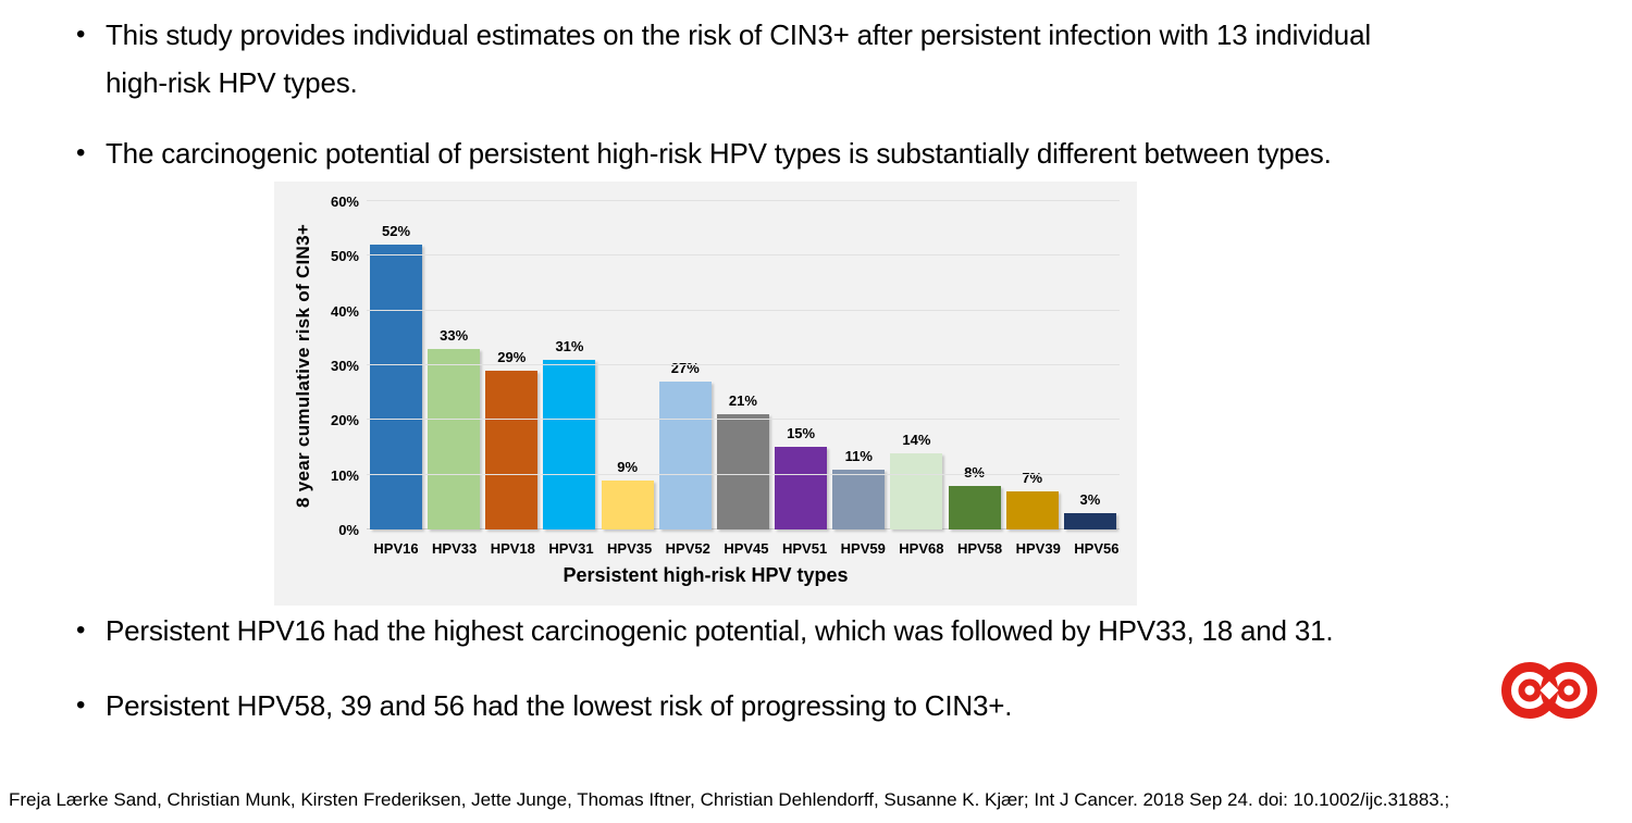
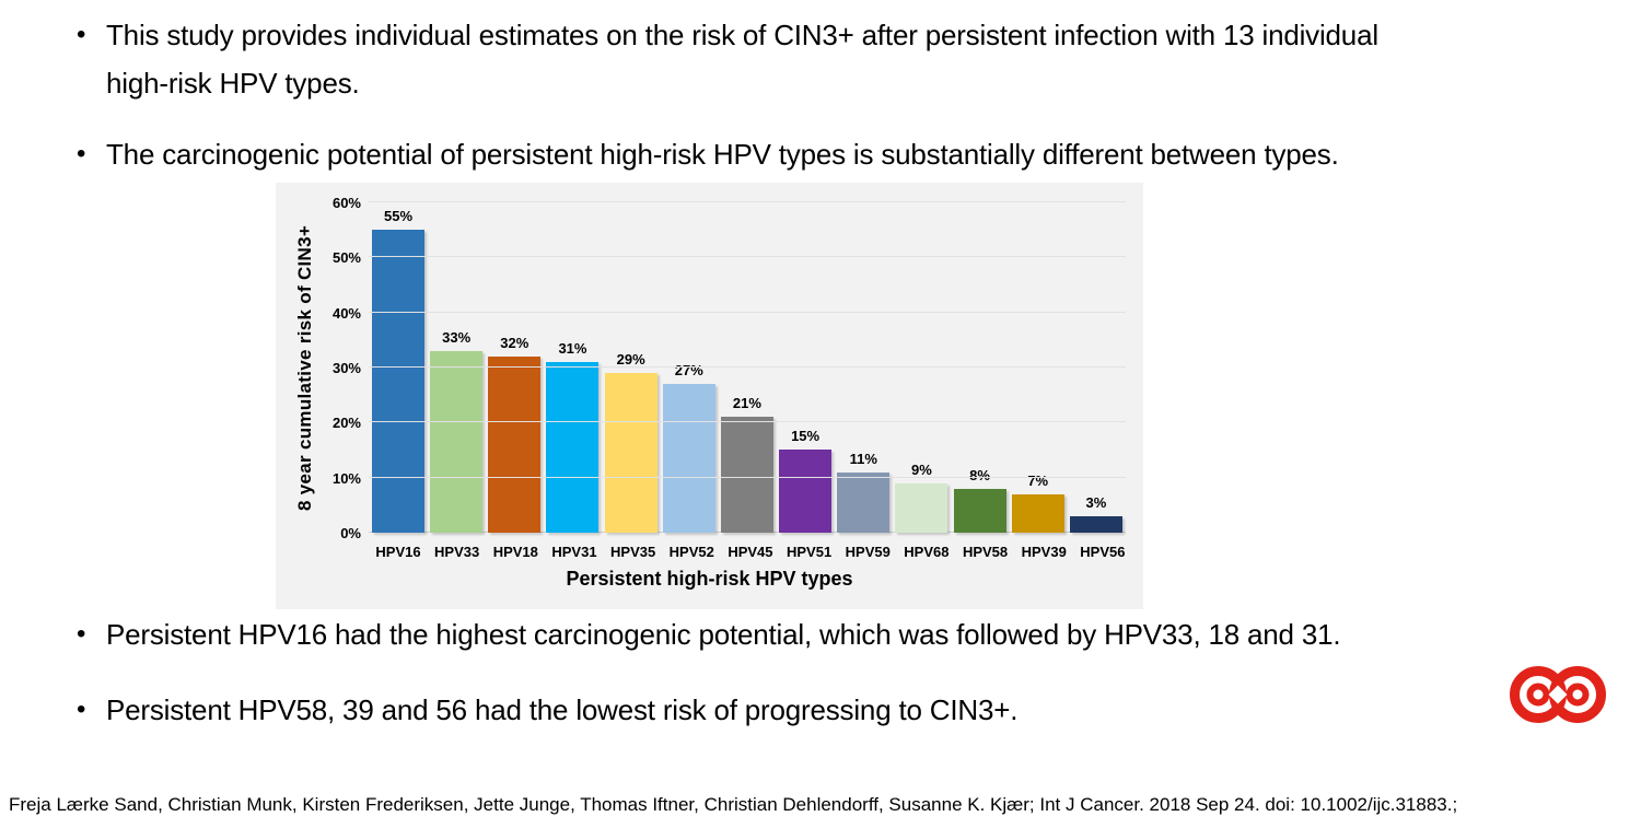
HPV16: 52% -> 55%
HPV18: 29% -> 32%
HPV35: 9% -> 29%
HPV68: 14% -> 9%
